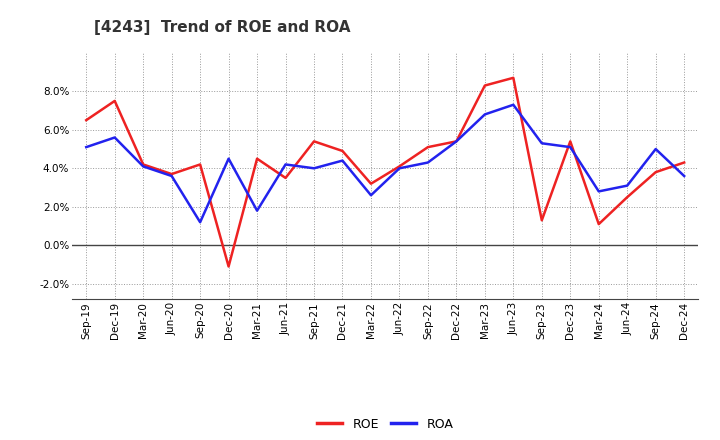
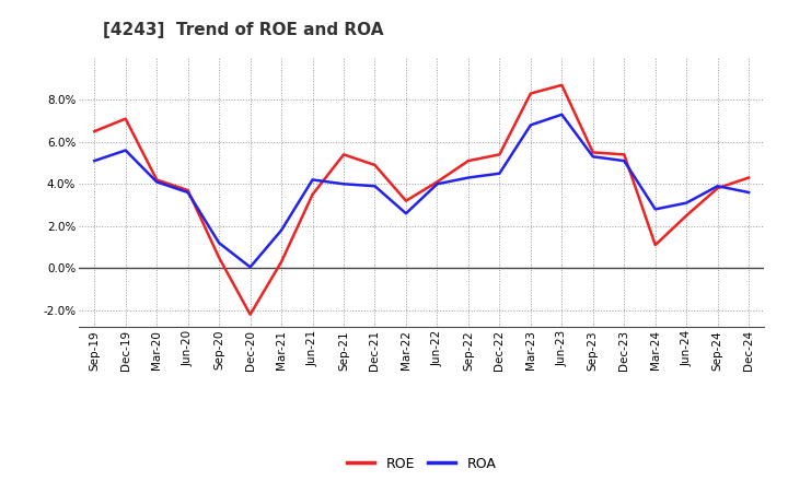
ROE/Dec-19: 7.5% -> 7.1%
ROE/Sep-20: 4.2% -> 0.5%
ROE/Dec-20: -1.1% -> -2.2%
ROA/Dec-20: 4.5% -> 0.1%
ROE/Mar-21: 4.5% -> 0.3%
ROA/Dec-21: 4.4% -> 3.9%
ROA/Dec-22: 5.4% -> 4.5%
ROE/Sep-23: 1.3% -> 5.5%
ROA/Sep-24: 5.0% -> 3.9%
